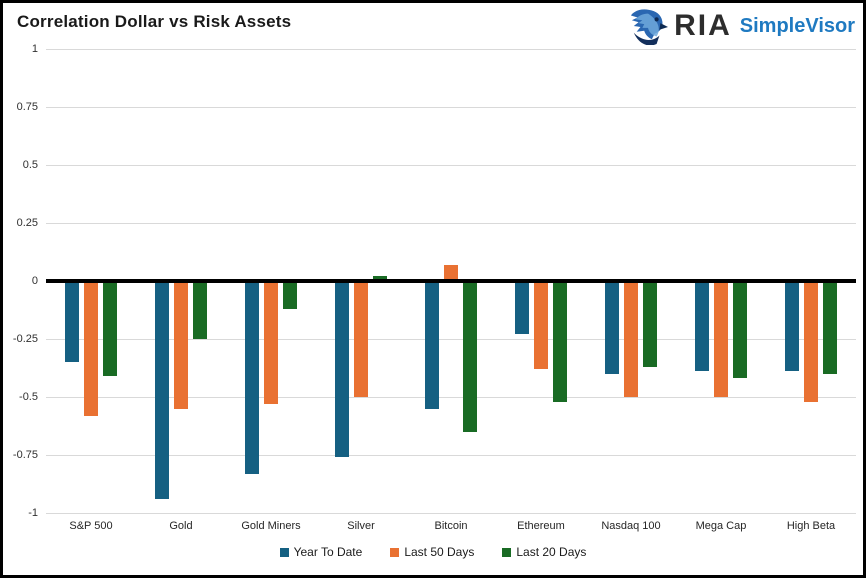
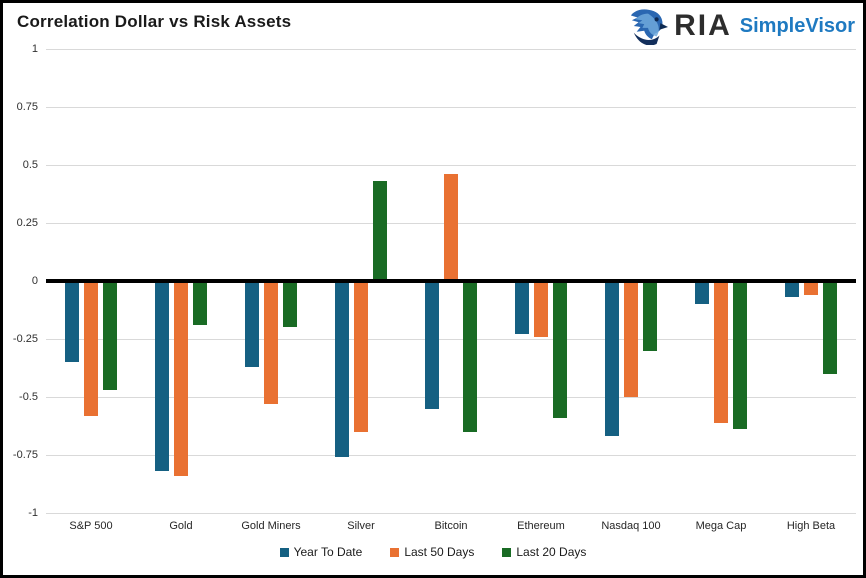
Last 20 Days/S&P 500: -0.41 -> -0.47
Year To Date/Gold: -0.94 -> -0.82
Last 50 Days/Gold: -0.55 -> -0.84
Last 20 Days/Gold: -0.25 -> -0.19
Year To Date/Gold Miners: -0.83 -> -0.37
Last 20 Days/Gold Miners: -0.12 -> -0.20
Last 50 Days/Silver: -0.50 -> -0.65
Last 20 Days/Silver: 0.02 -> 0.43
Last 50 Days/Bitcoin: 0.07 -> 0.46
Last 50 Days/Ethereum: -0.38 -> -0.24
Last 20 Days/Ethereum: -0.52 -> -0.59
Year To Date/Nasdaq 100: -0.40 -> -0.67
Last 20 Days/Nasdaq 100: -0.37 -> -0.30
Year To Date/Mega Cap: -0.39 -> -0.10
Last 50 Days/Mega Cap: -0.50 -> -0.61
Last 20 Days/Mega Cap: -0.42 -> -0.64
Year To Date/High Beta: -0.39 -> -0.07
Last 50 Days/High Beta: -0.52 -> -0.06
